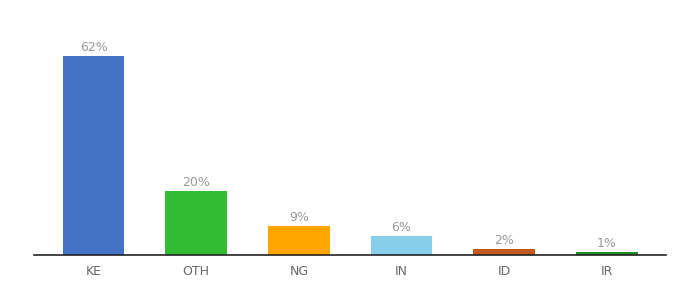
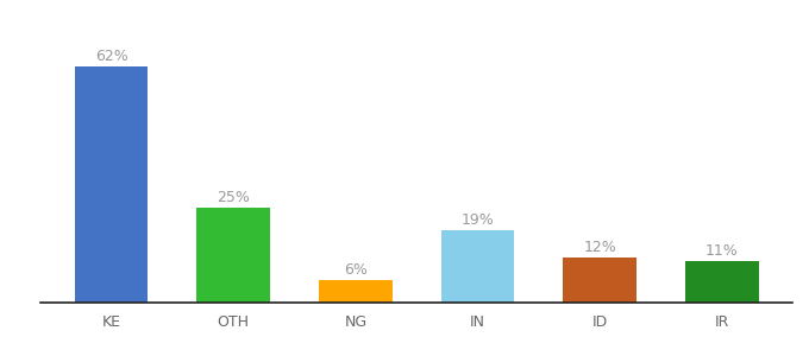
OTH: 20% -> 25%
NG: 9% -> 6%
IN: 6% -> 19%
ID: 2% -> 12%
IR: 1% -> 11%
